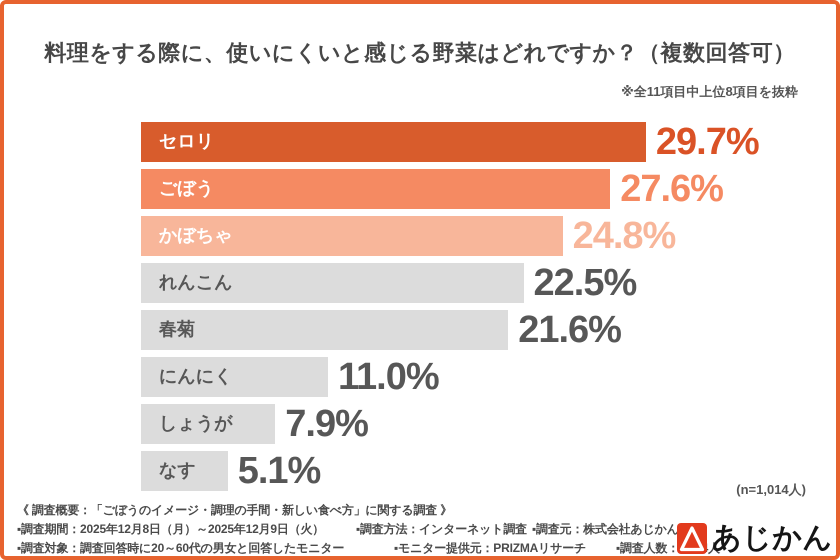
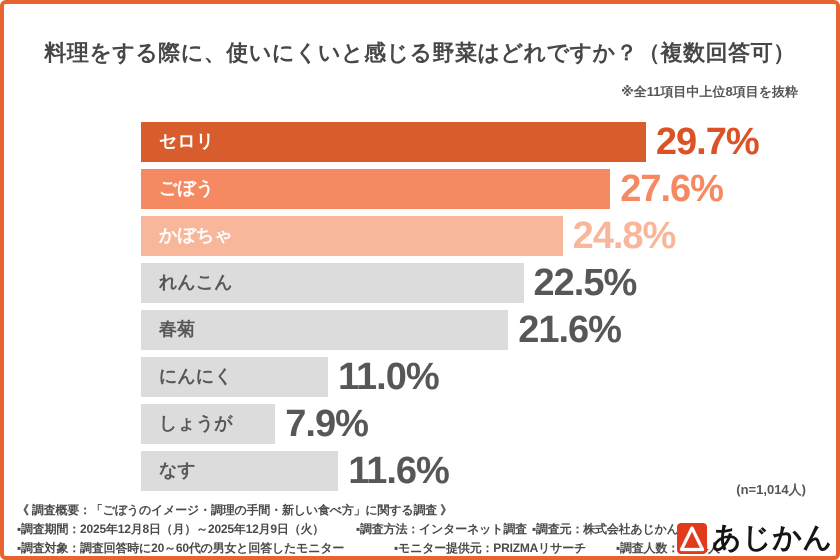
なす: 5.1% -> 11.6%
